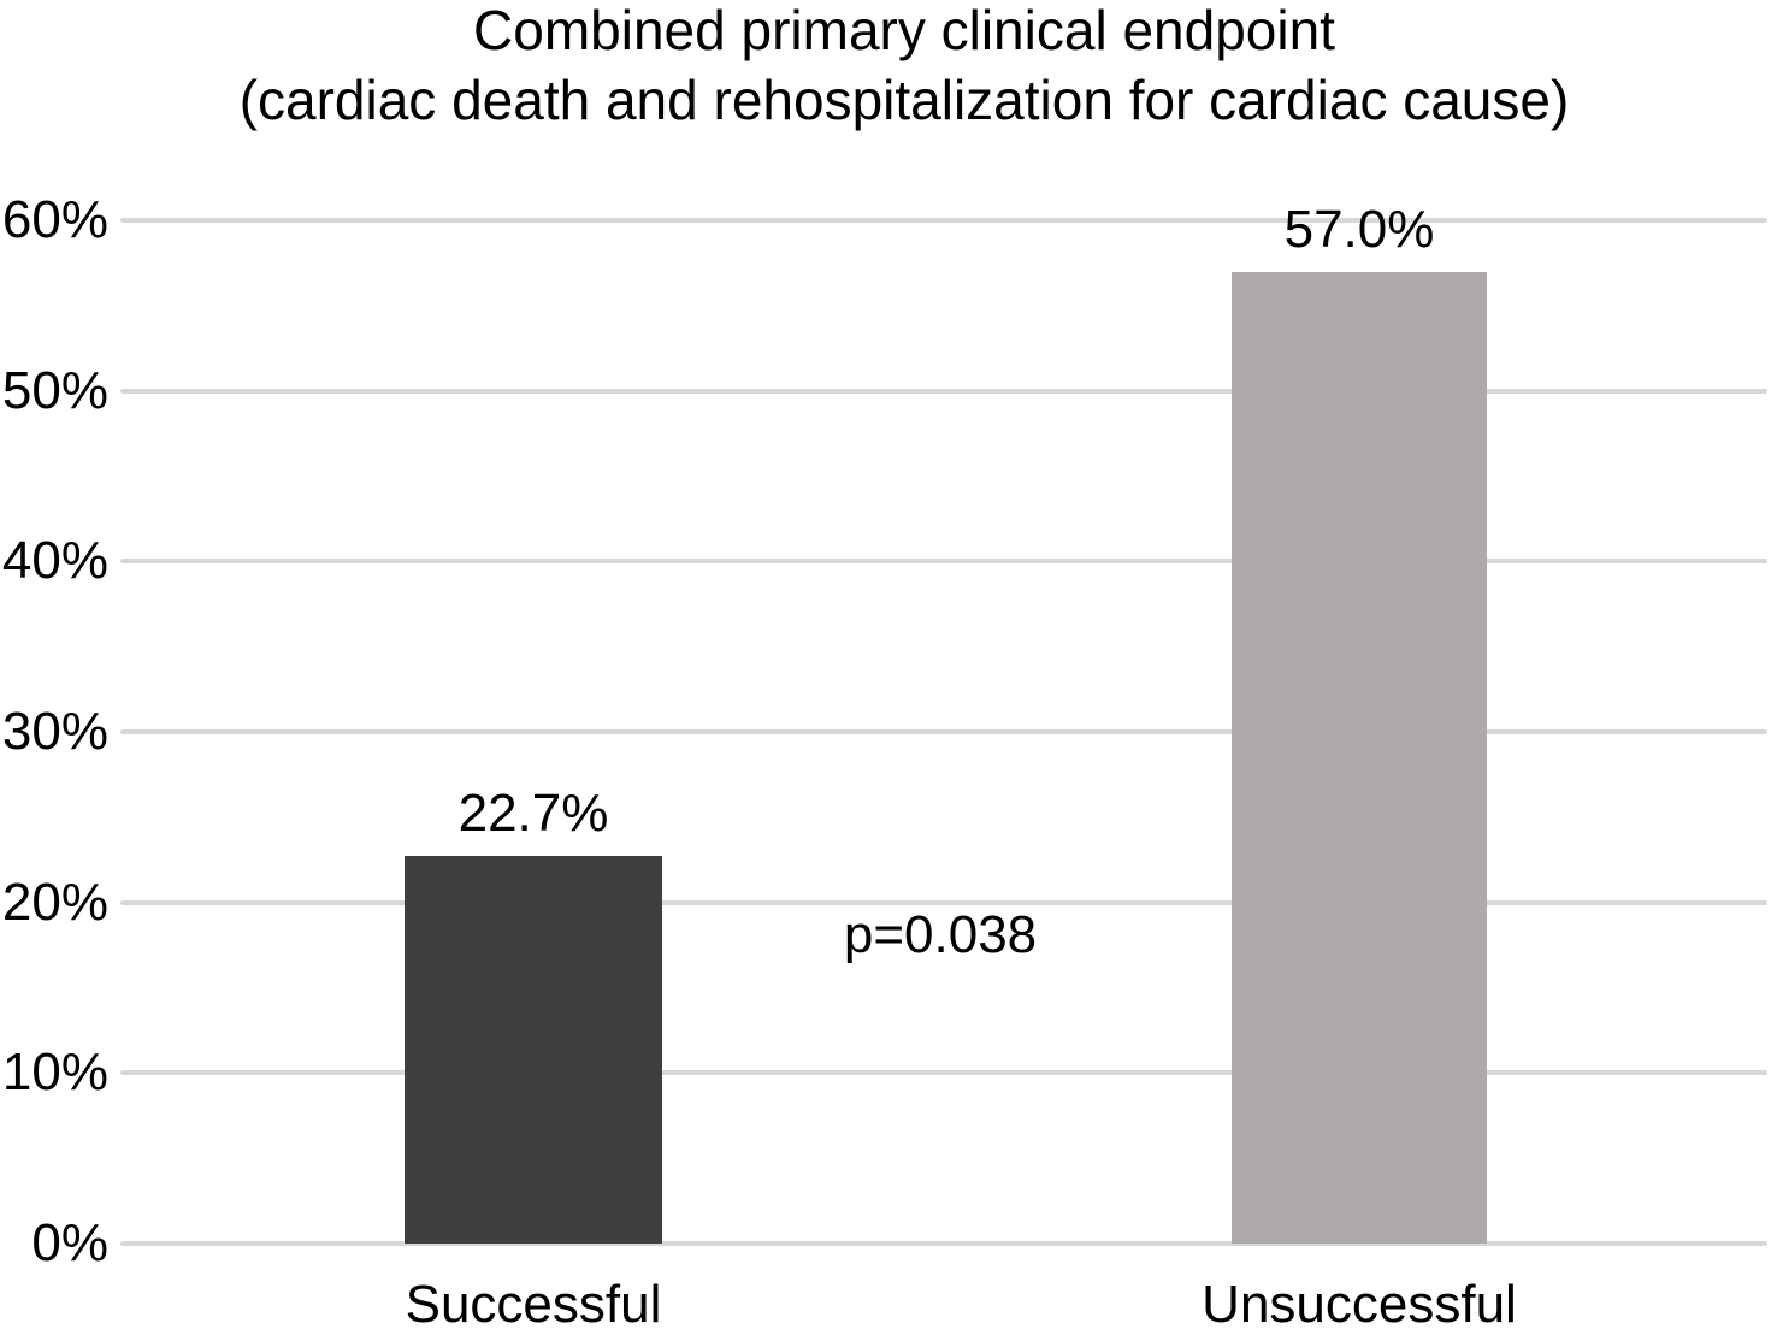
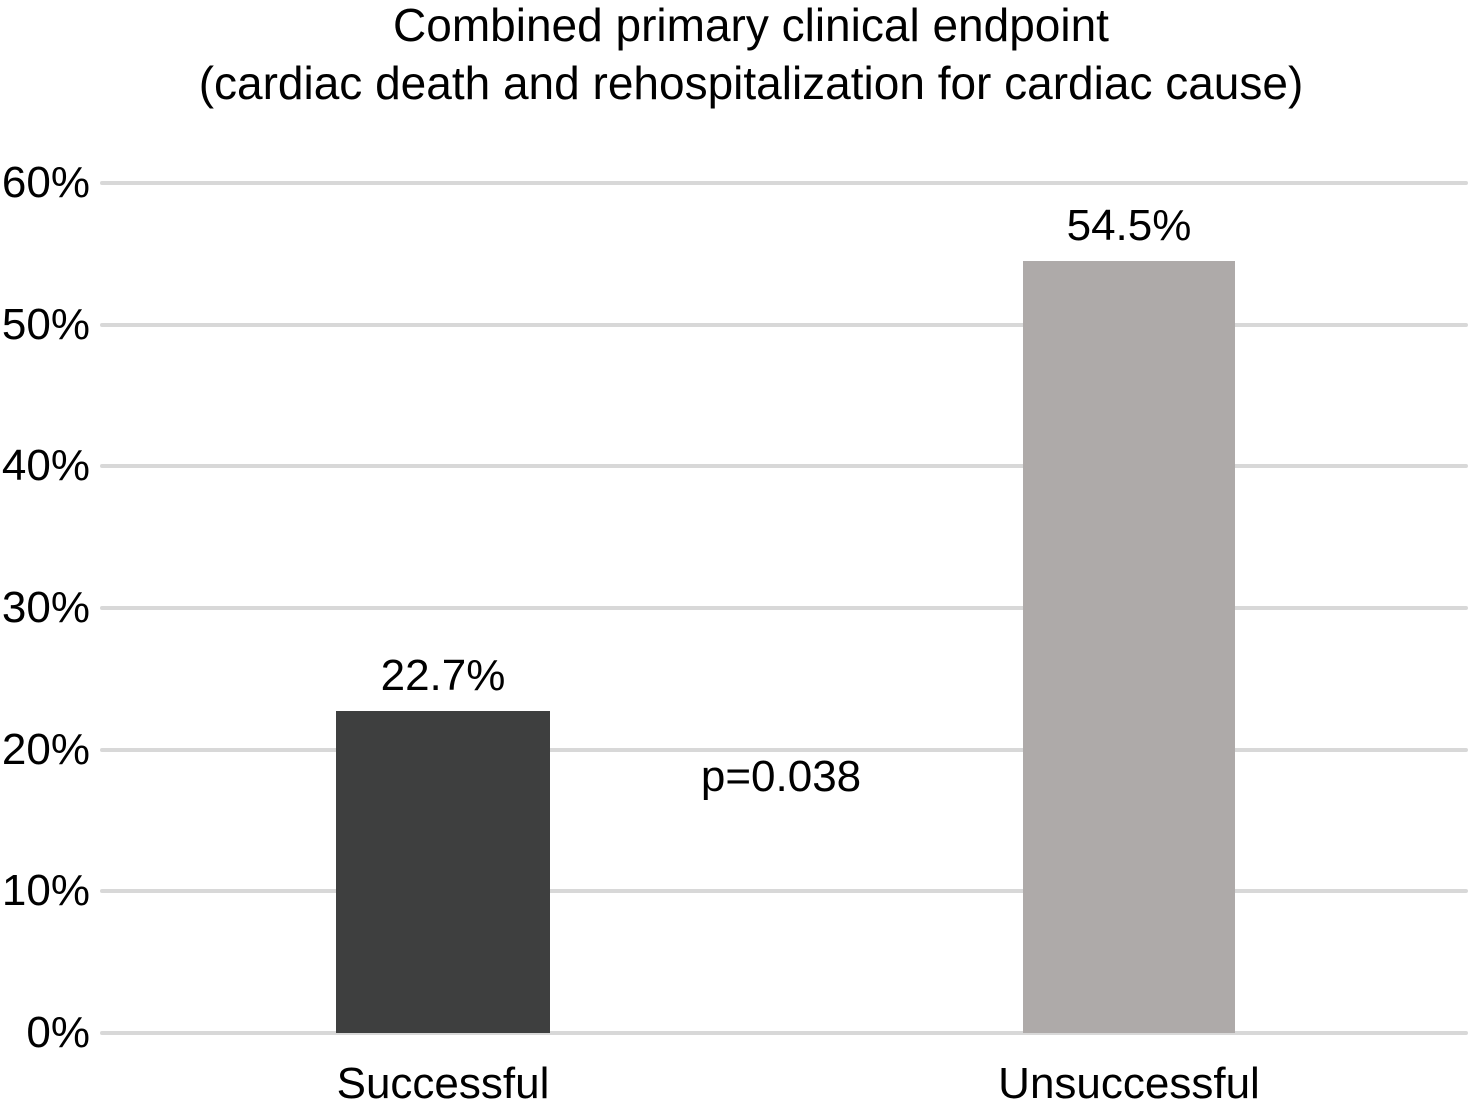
Unsuccessful: 57.0% -> 54.5%
